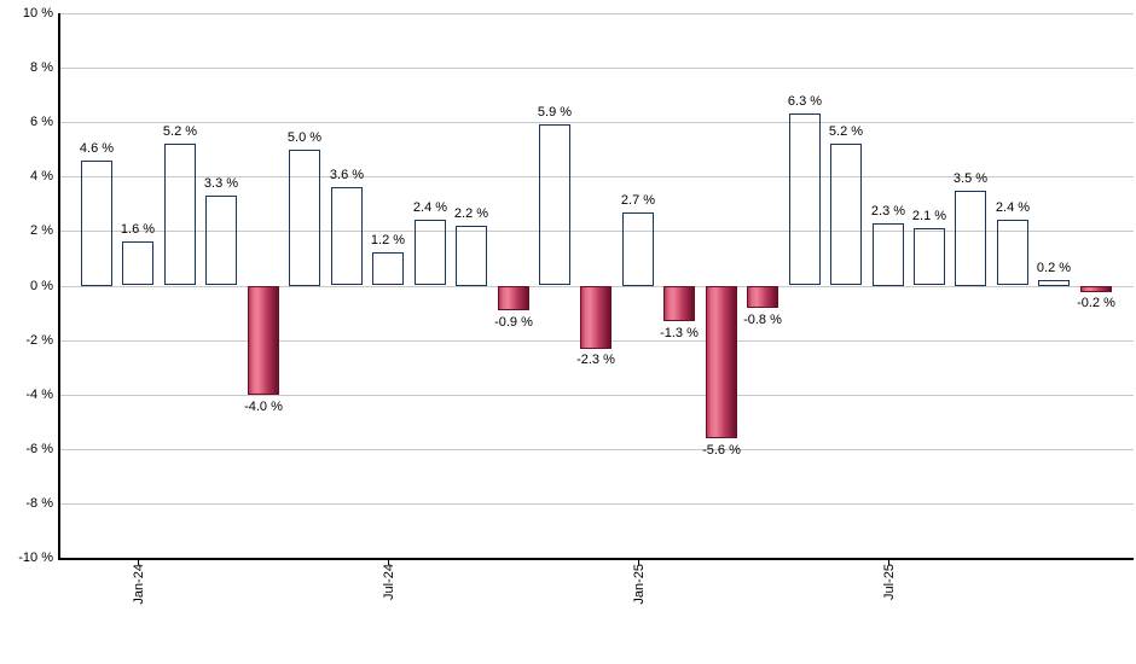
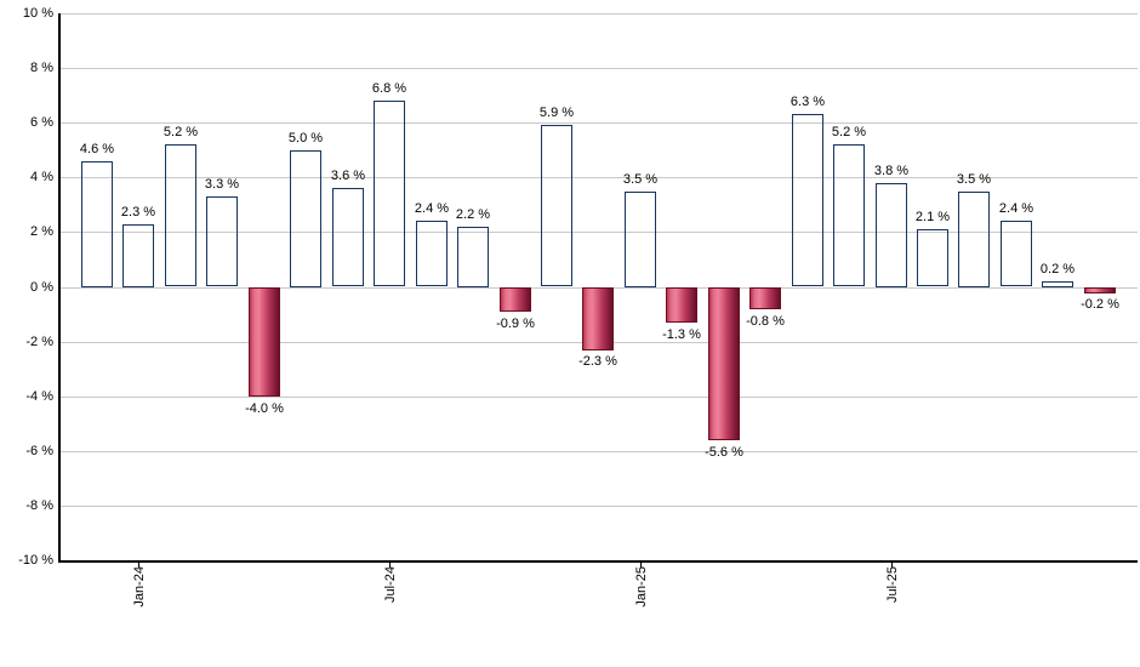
Jan-24: 1.6 -> 2.3
Jul-24: 1.2 -> 6.8
Jan-25: 2.7 -> 3.5
Jul-25: 2.3 -> 3.8
